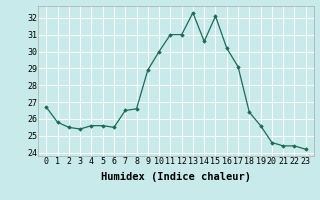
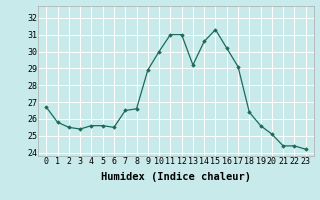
13: 32.3 -> 29.2
15: 32.1 -> 31.3
20: 24.6 -> 25.1
